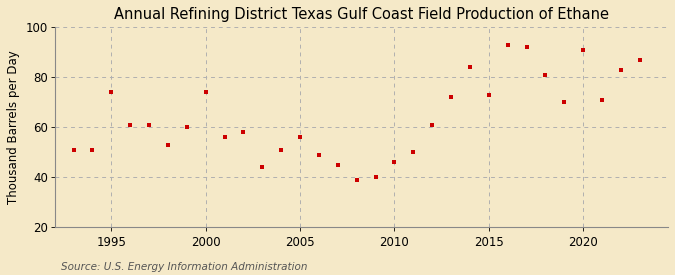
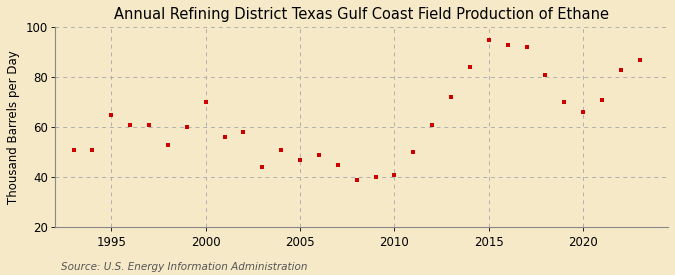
1995: 74 -> 65
2000: 74 -> 70
2005: 56 -> 47
2010: 46 -> 41
2015: 73 -> 95
2020: 91 -> 66
